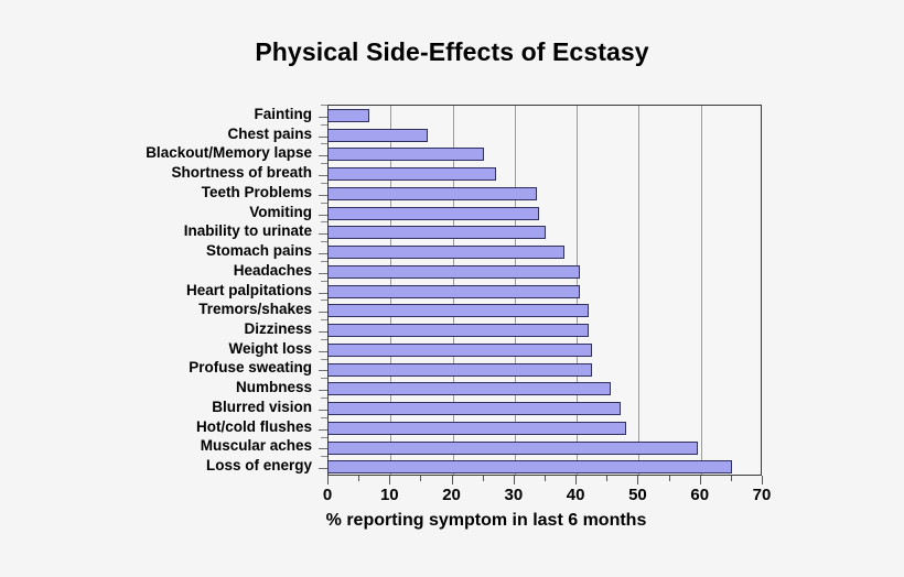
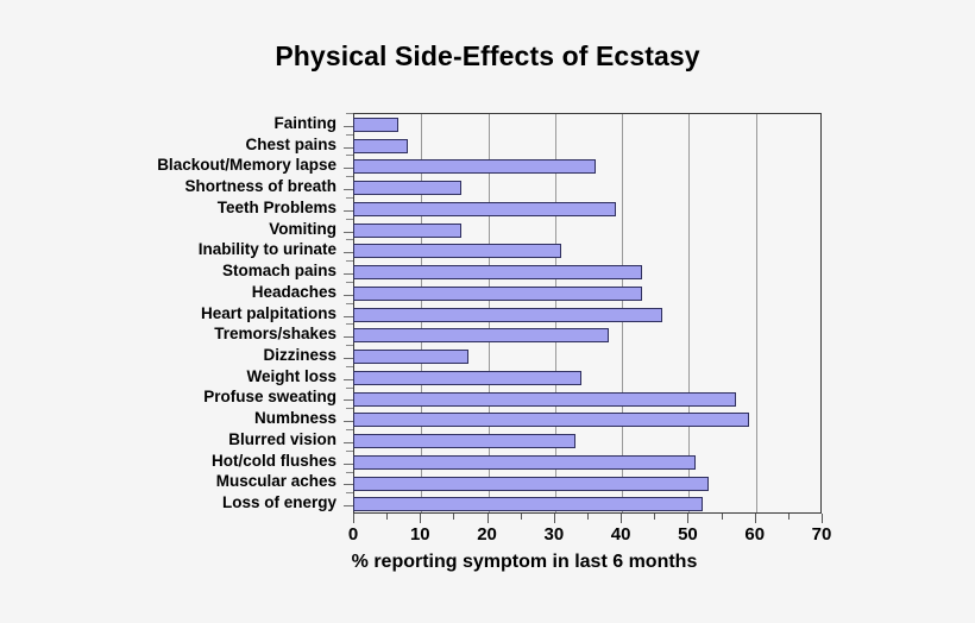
Chest pains: 16 -> 8
Blackout/Memory lapse: 25 -> 36
Shortness of breath: 27 -> 16
Teeth Problems: 34 -> 39
Vomiting: 34 -> 16
Inability to urinate: 35 -> 31
Stomach pains: 38 -> 43
Headaches: 40 -> 43
Heart palpitations: 40 -> 46
Tremors/shakes: 42 -> 38
Dizziness: 42 -> 17
Weight loss: 42 -> 34
Profuse sweating: 42 -> 57
Numbness: 46 -> 59
Blurred vision: 47 -> 33
Hot/cold flushes: 48 -> 51
Muscular aches: 60 -> 53
Loss of energy: 65 -> 52
